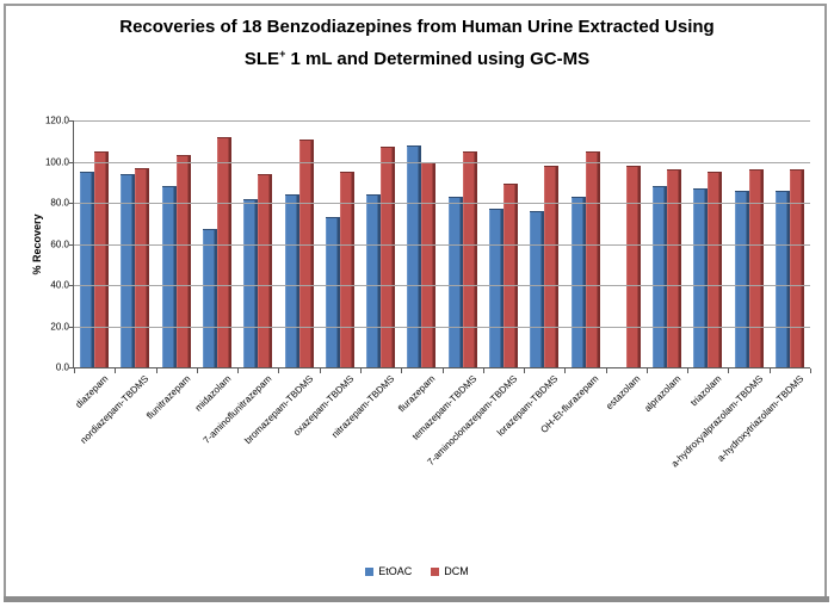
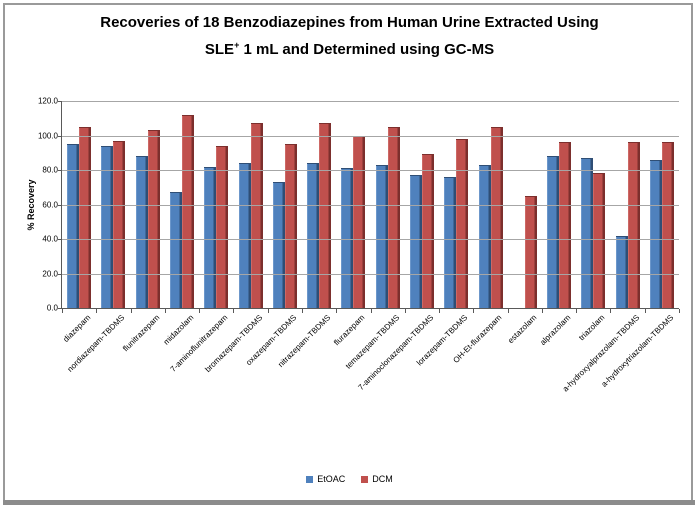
DCM/bromazepam-TBDMS: 111 -> 107
EtOAC/flurazepam: 108 -> 81
DCM/estazolam: 98 -> 65
DCM/triazolam: 95 -> 78
EtOAC/a-hydroxyalprazolam-TBDMS: 86 -> 42
